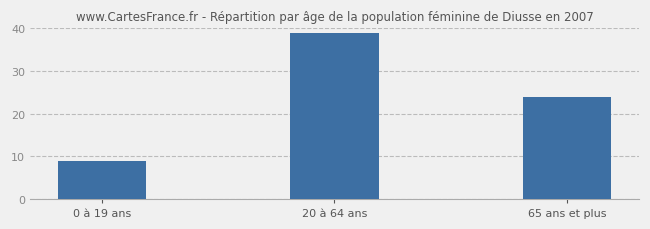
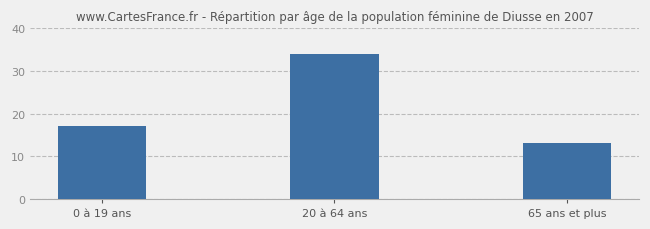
0 à 19 ans: 9 -> 17
20 à 64 ans: 39 -> 34
65 ans et plus: 24 -> 13
